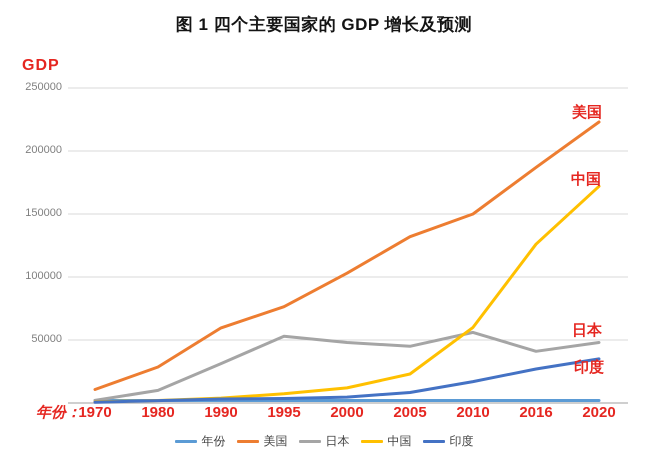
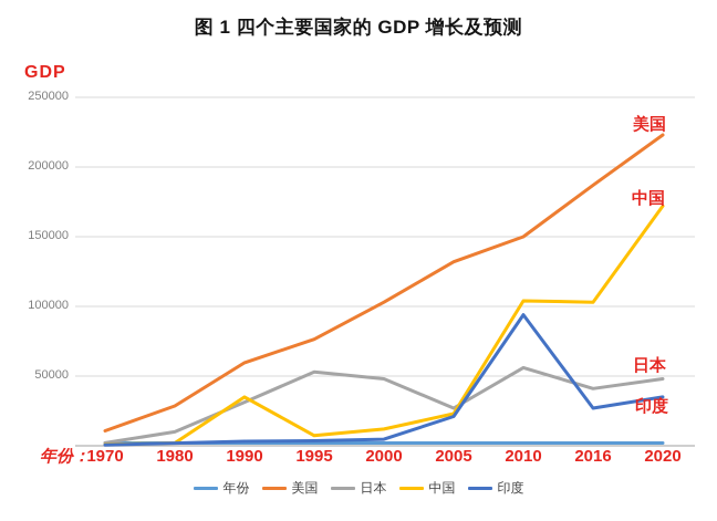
中国/1990: 4000 -> 35000
日本/2005: 45000 -> 27000
印度/2005: 8000 -> 21000
中国/2010: 60000 -> 104000
印度/2010: 17000 -> 94000
中国/2016: 126000 -> 103000
